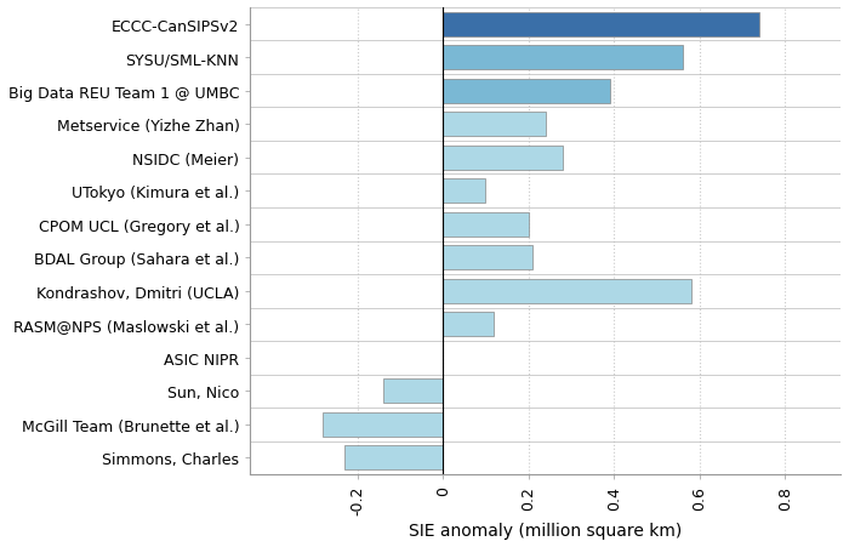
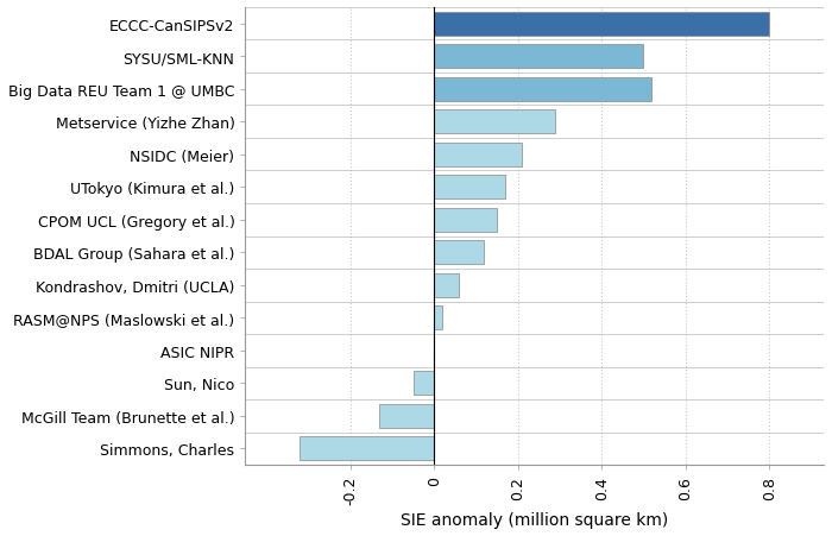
ECCC-CanSIPSv2: 0.74 -> 0.80
SYSU/SML-KNN: 0.56 -> 0.50
Big Data REU Team 1 @ UMBC: 0.39 -> 0.52
Metservice (Yizhe Zhan): 0.24 -> 0.29
NSIDC (Meier): 0.28 -> 0.21
UTokyo (Kimura et al.): 0.10 -> 0.17
CPOM UCL (Gregory et al.): 0.20 -> 0.15
BDAL Group (Sahara et al.): 0.21 -> 0.12
Kondrashov, Dmitri (UCLA): 0.58 -> 0.06
RASM@NPS (Maslowski et al.): 0.12 -> 0.02
Sun, Nico: -0.14 -> -0.05
McGill Team (Brunette et al.): -0.28 -> -0.13
Simmons, Charles: -0.23 -> -0.32
